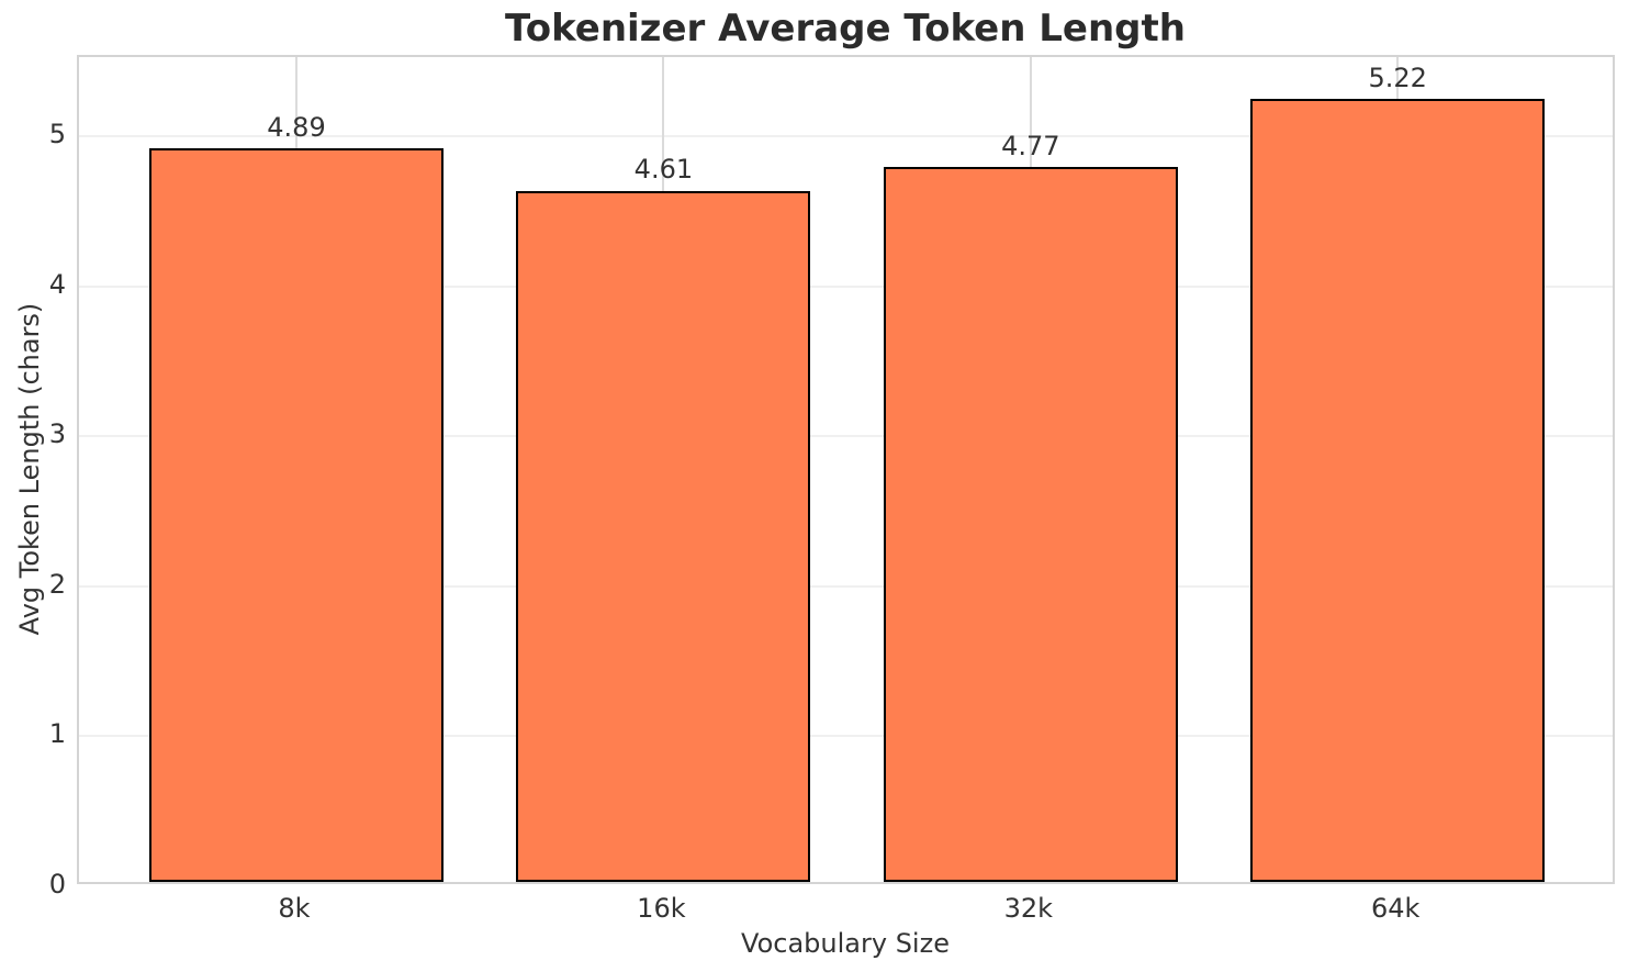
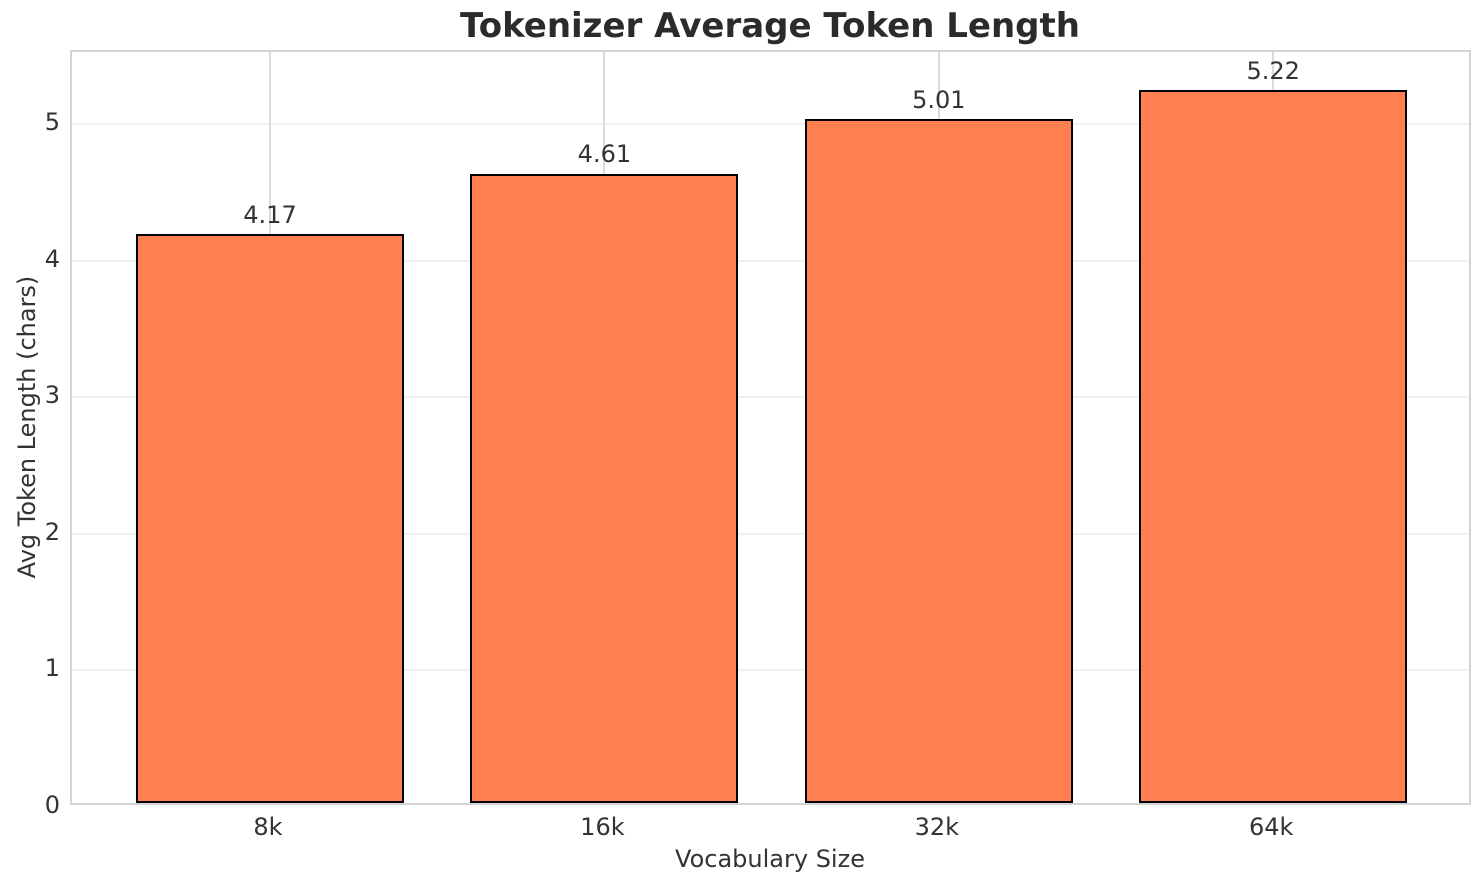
8k: 4.89 -> 4.17
32k: 4.77 -> 5.01
